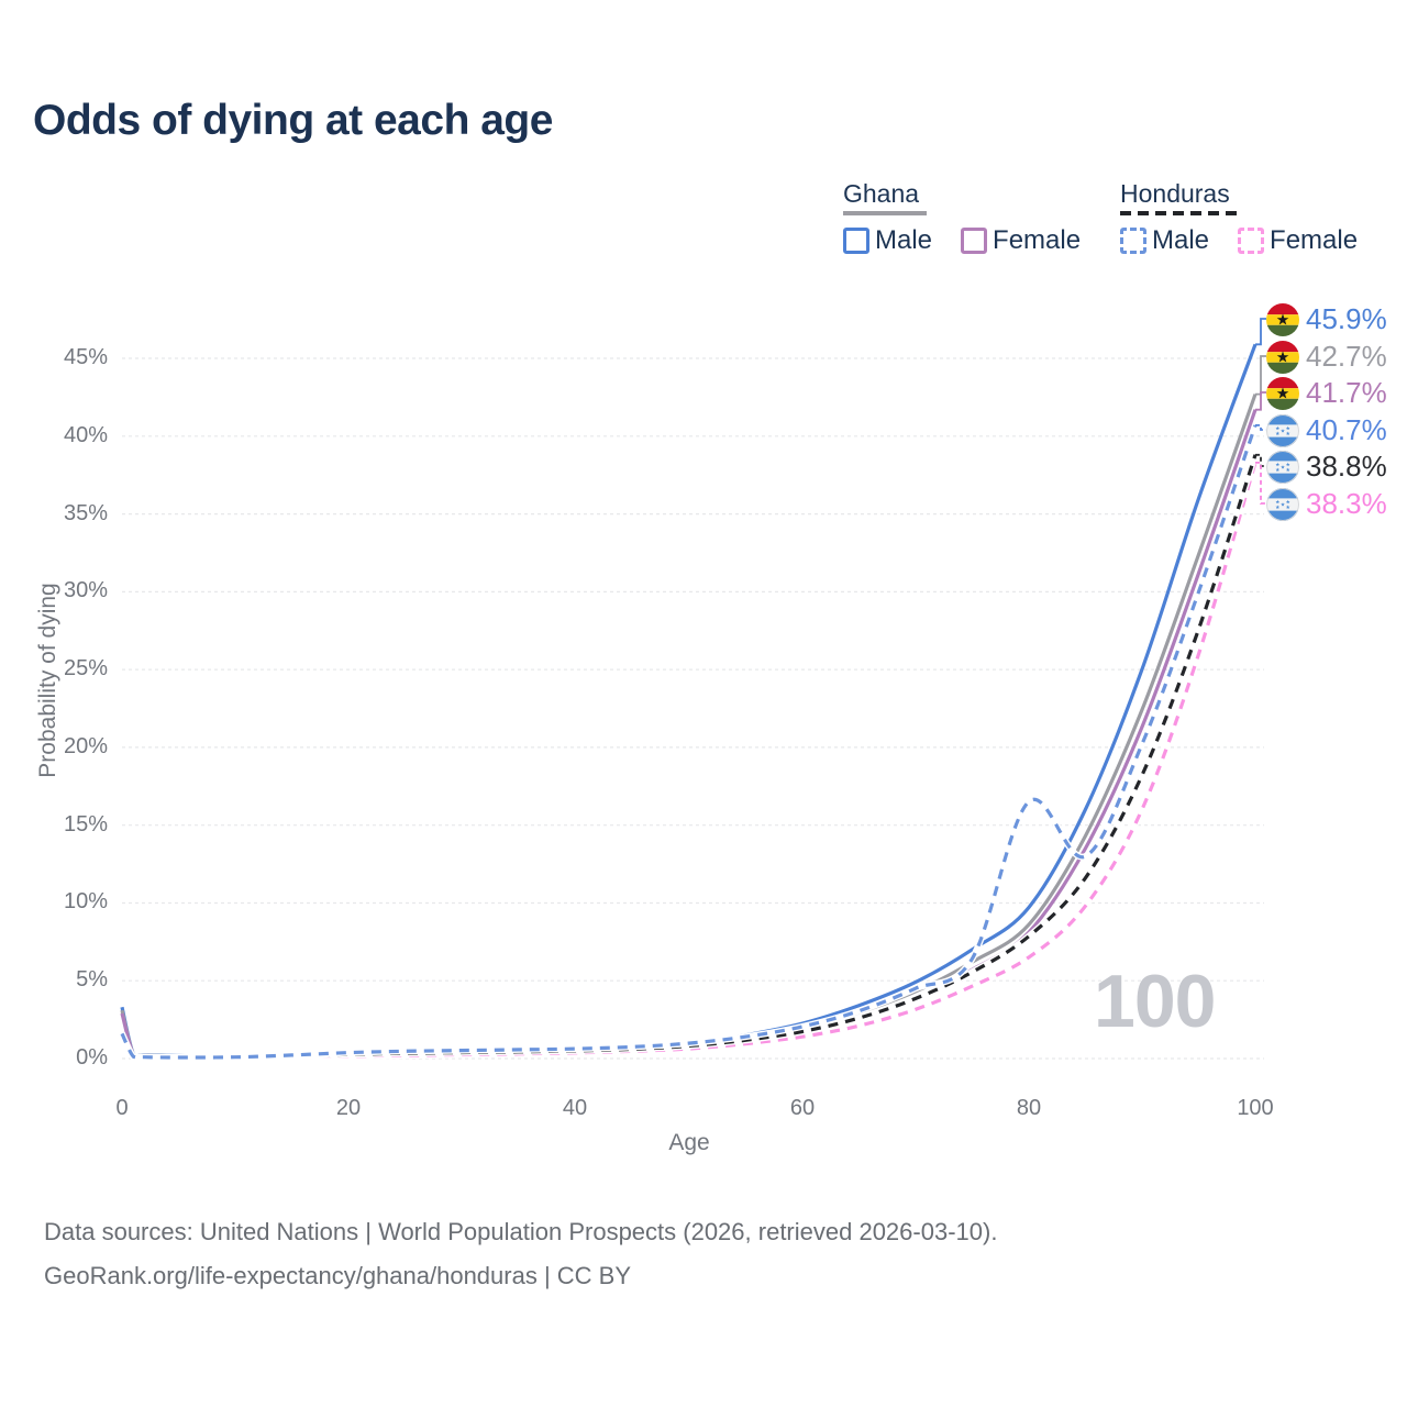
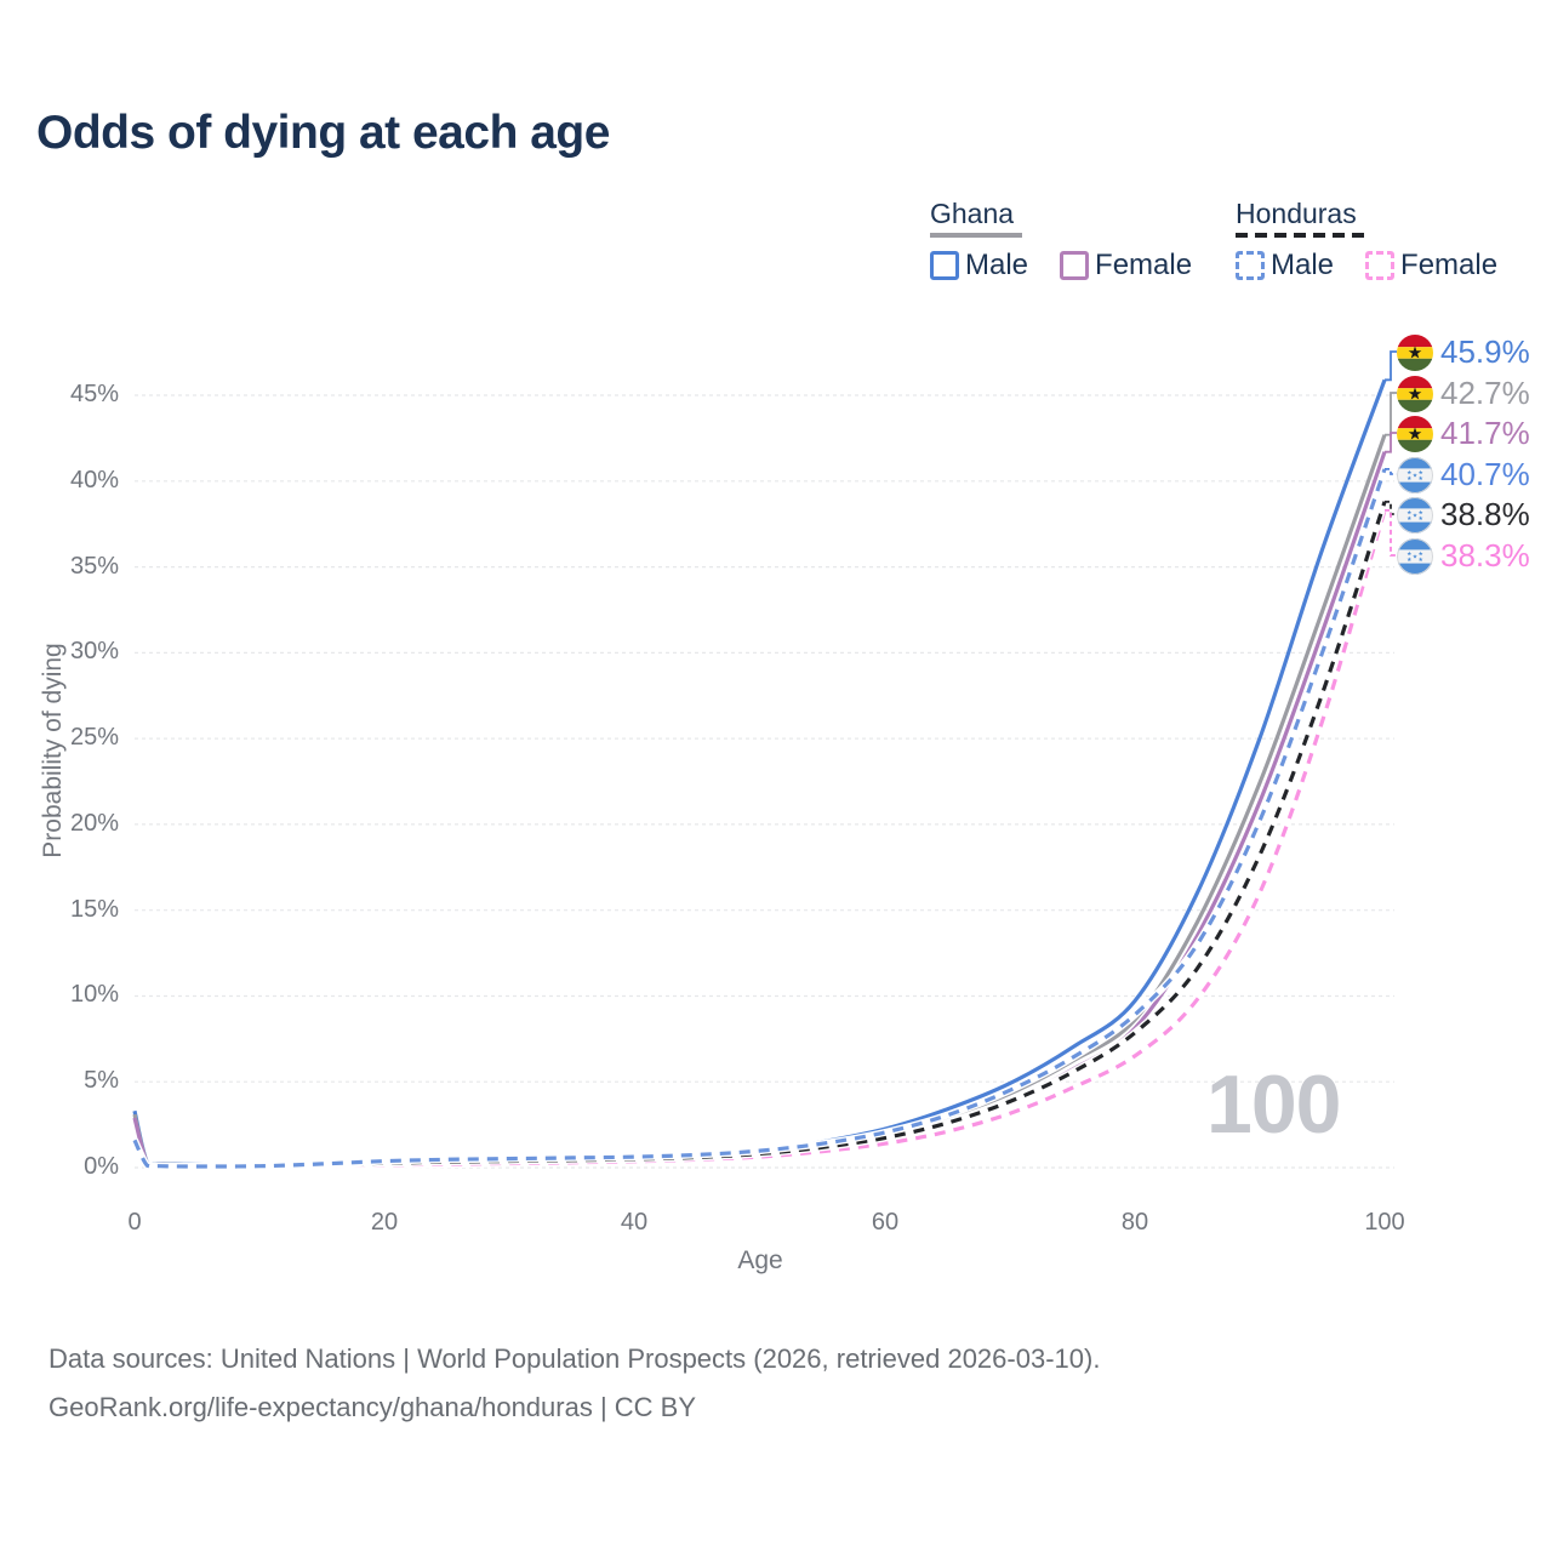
Honduras Male/80: 16.5% -> 8.9%
